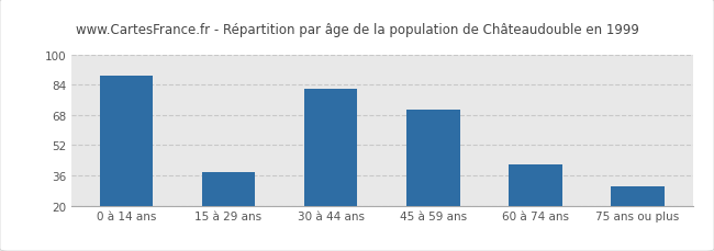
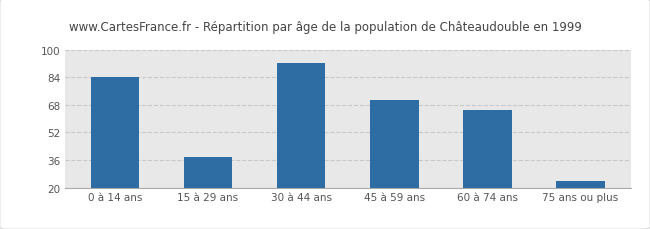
0 à 14 ans: 89 -> 84
30 à 44 ans: 82 -> 92
60 à 74 ans: 42 -> 65
75 ans ou plus: 30 -> 24
